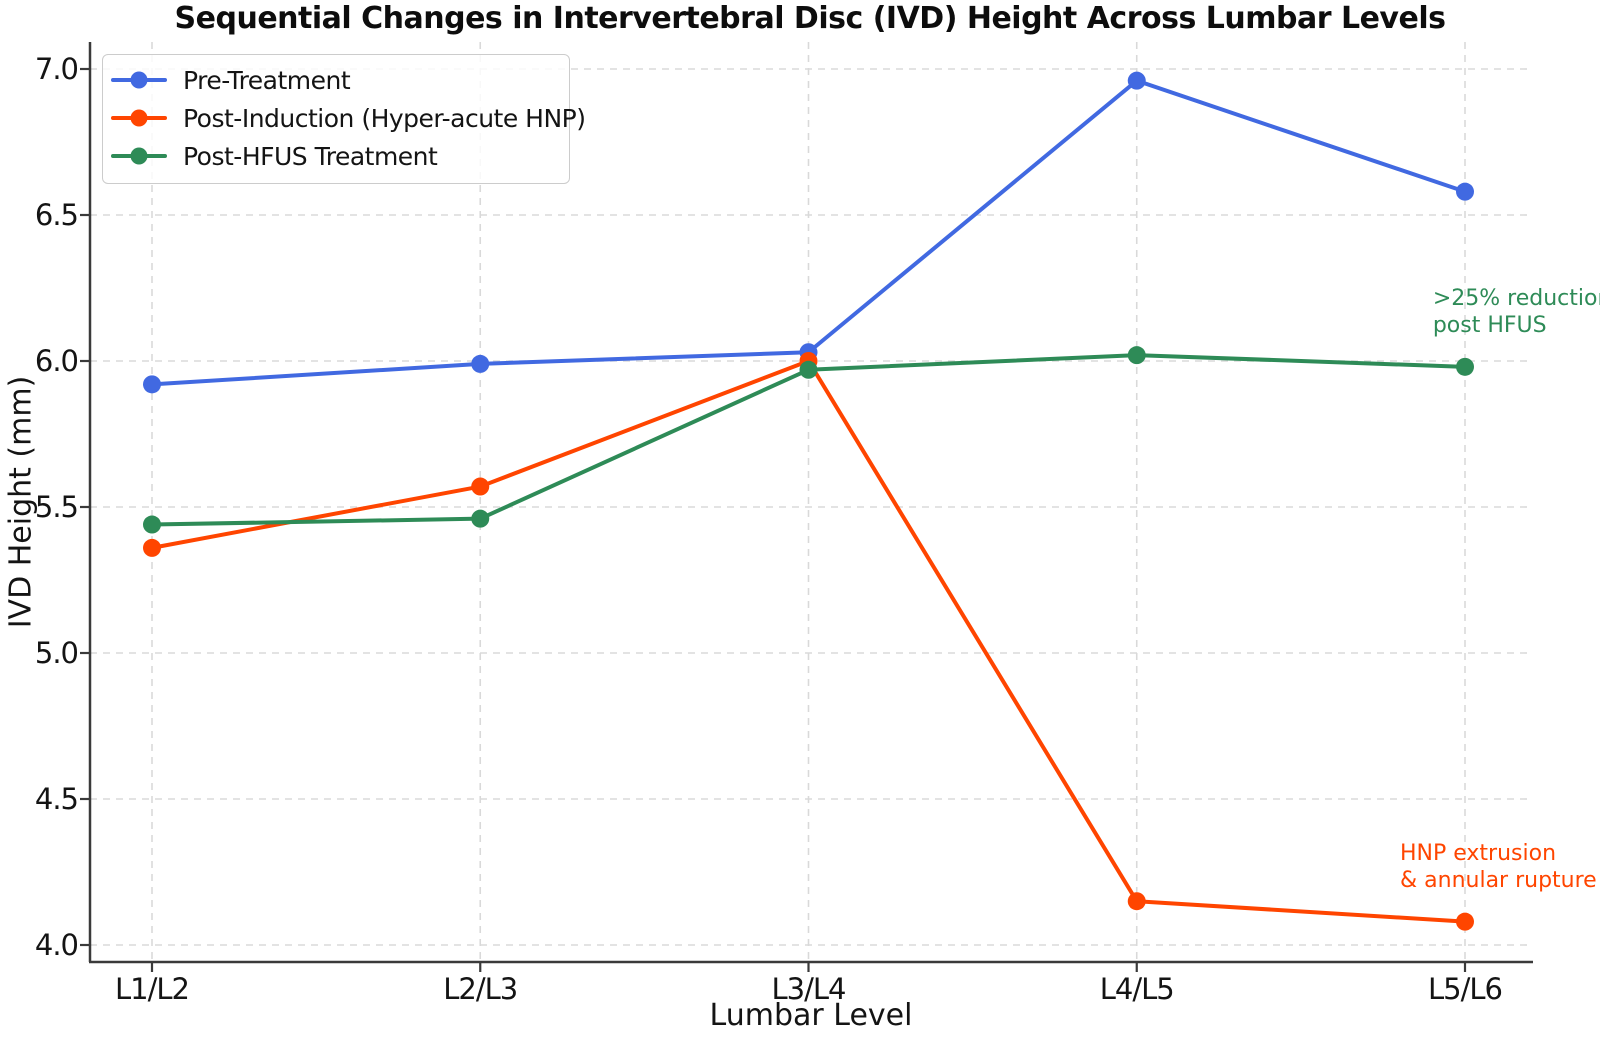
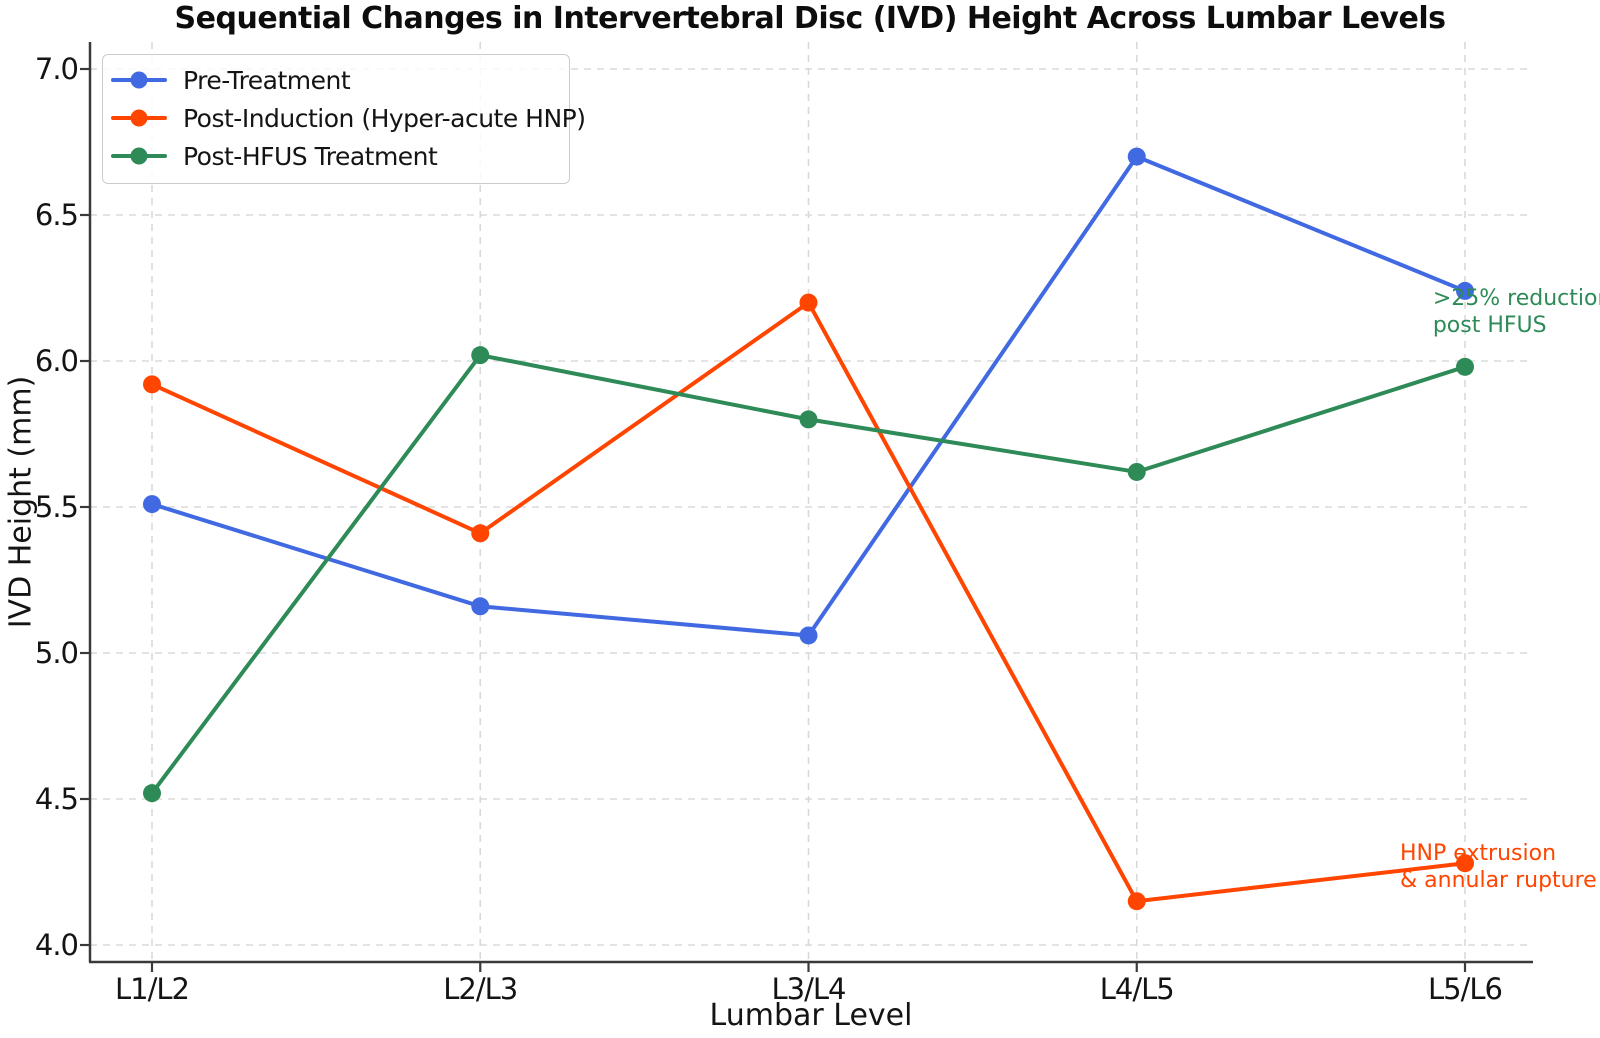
Pre-Treatment/L1/L2: 5.92 -> 5.51
Post-Induction (Hyper-acute HNP)/L1/L2: 5.36 -> 5.92
Post-HFUS Treatment/L1/L2: 5.44 -> 4.52
Pre-Treatment/L2/L3: 5.99 -> 5.16
Post-Induction (Hyper-acute HNP)/L2/L3: 5.57 -> 5.41
Post-HFUS Treatment/L2/L3: 5.46 -> 6.02
Pre-Treatment/L3/L4: 6.03 -> 5.06
Post-Induction (Hyper-acute HNP)/L3/L4: 6.00 -> 6.20
Post-HFUS Treatment/L3/L4: 5.97 -> 5.80
Pre-Treatment/L4/L5: 6.96 -> 6.70
Post-HFUS Treatment/L4/L5: 6.02 -> 5.62
Pre-Treatment/L5/L6: 6.58 -> 6.24
Post-Induction (Hyper-acute HNP)/L5/L6: 4.08 -> 4.28
